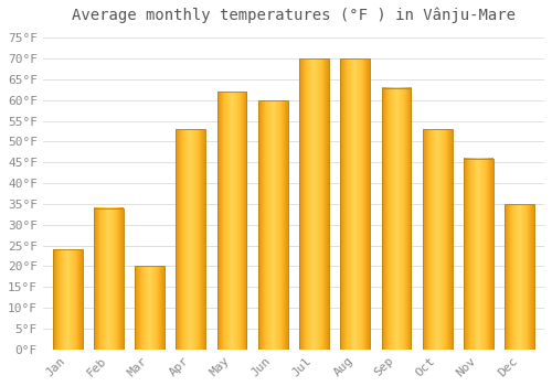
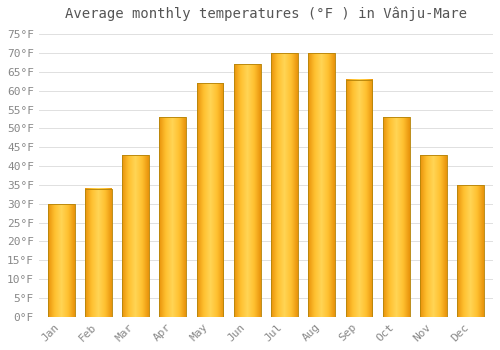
Jan: 24°F -> 30°F
Mar: 20°F -> 43°F
Jun: 60°F -> 67°F
Nov: 46°F -> 43°F
